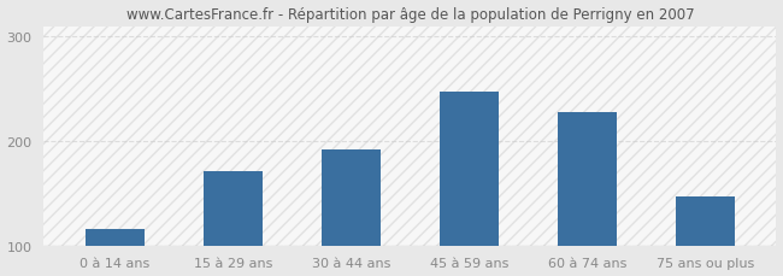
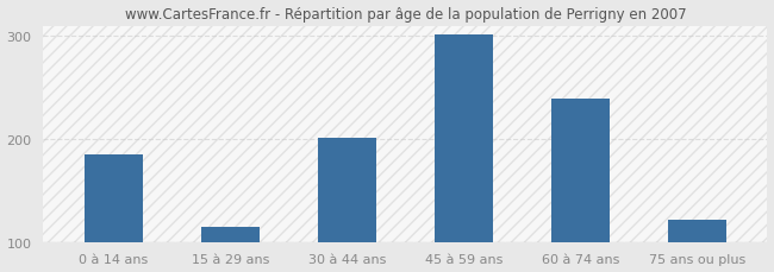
0 à 14 ans: 116 -> 185
15 à 29 ans: 172 -> 115
30 à 44 ans: 192 -> 202
45 à 59 ans: 248 -> 301
60 à 74 ans: 228 -> 239
75 ans ou plus: 148 -> 122
